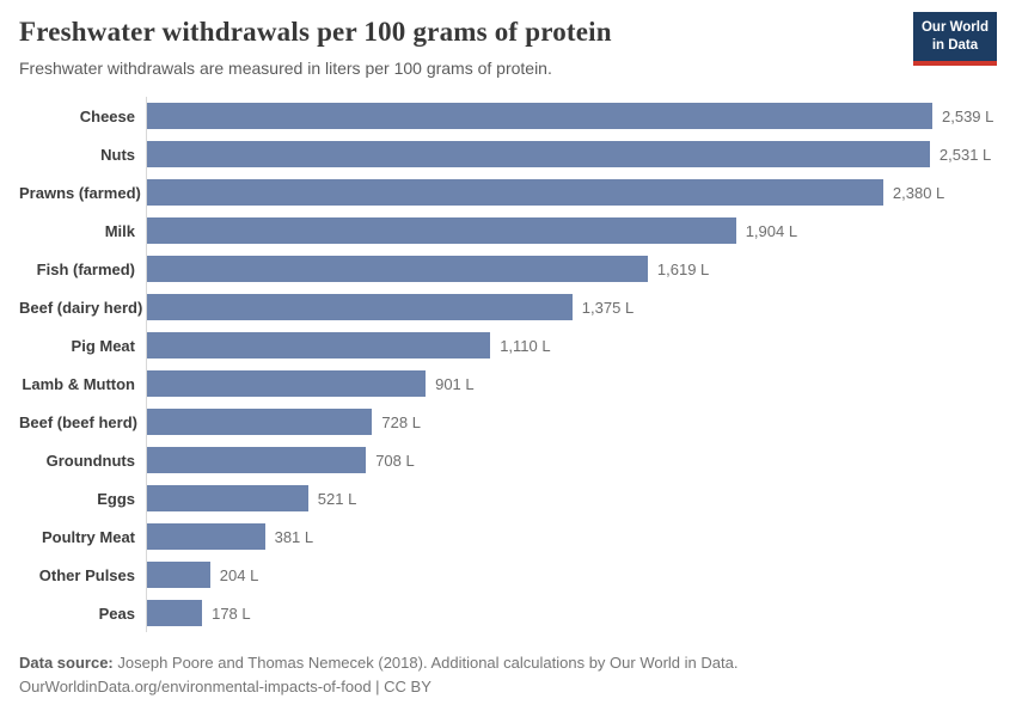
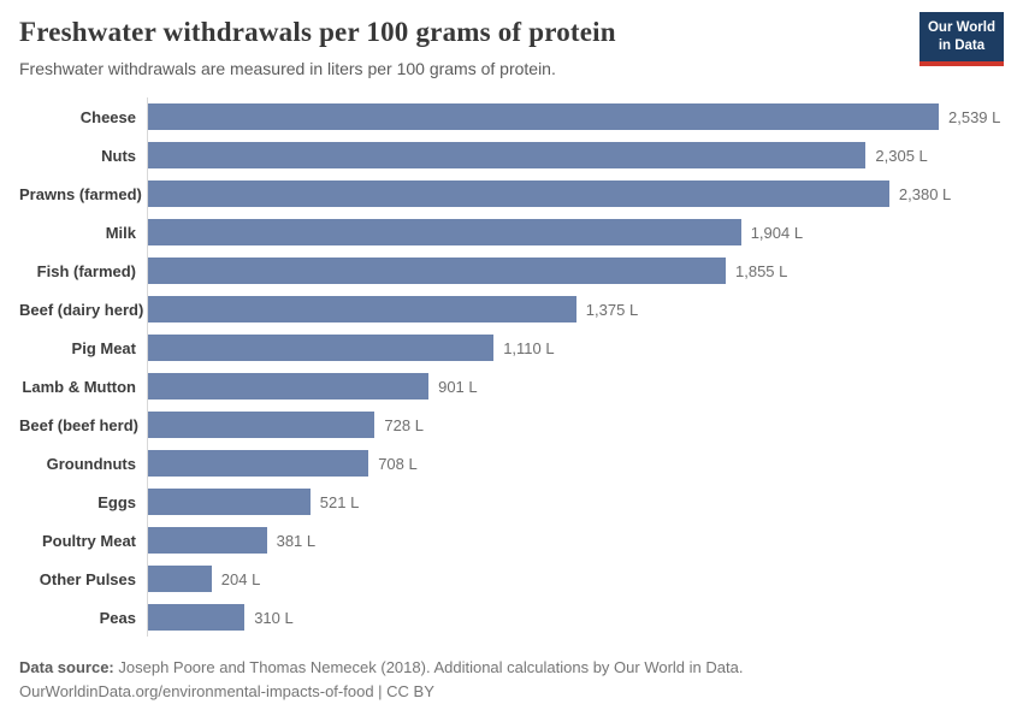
Nuts: 2,531 -> 2,305
Fish (farmed): 1,619 -> 1,855
Peas: 178 -> 310
